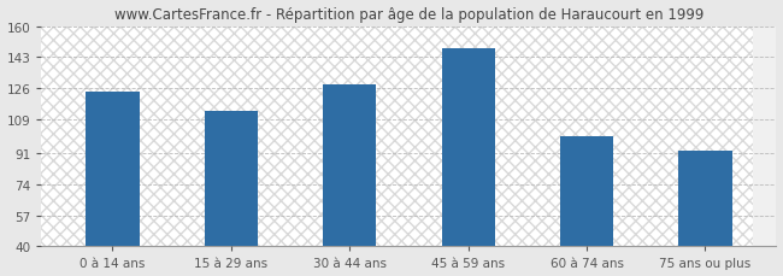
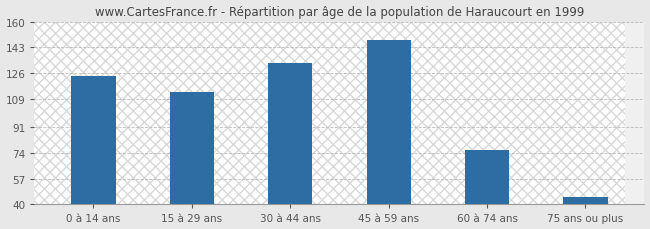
30 à 44 ans: 128 -> 133
60 à 74 ans: 100 -> 76
75 ans ou plus: 92 -> 45
